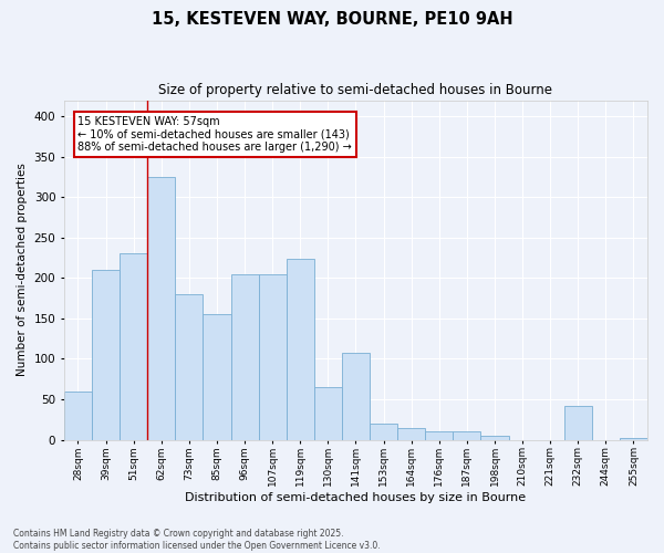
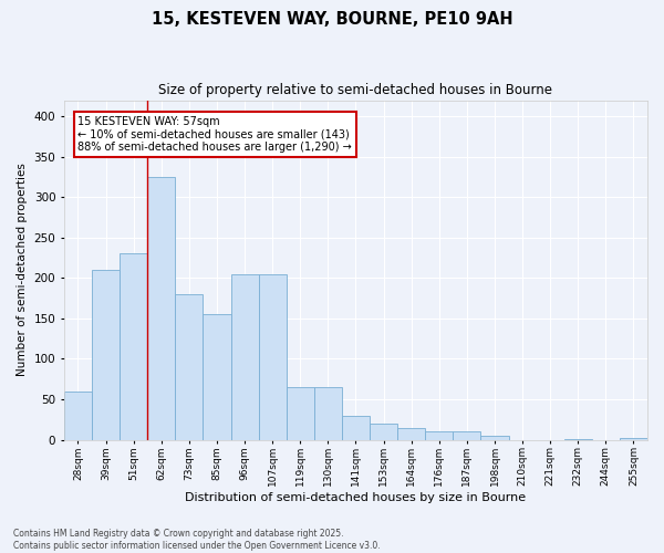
119sqm: 224 -> 65
141sqm: 108 -> 30
232sqm: 42 -> 1
